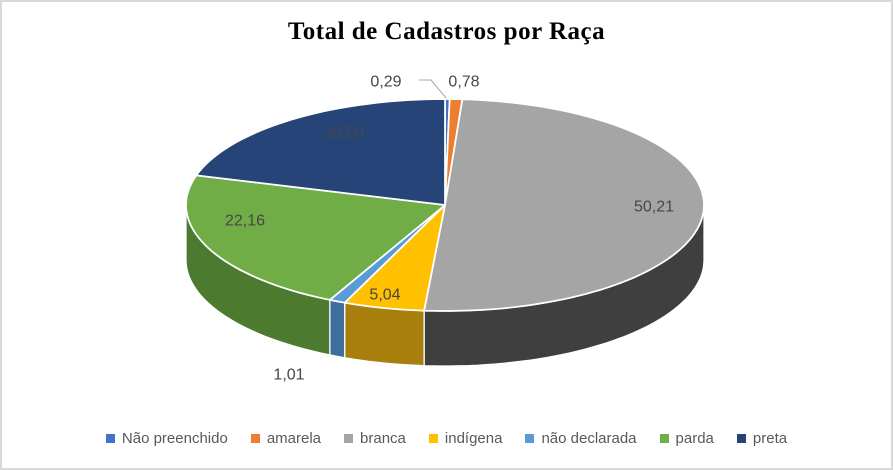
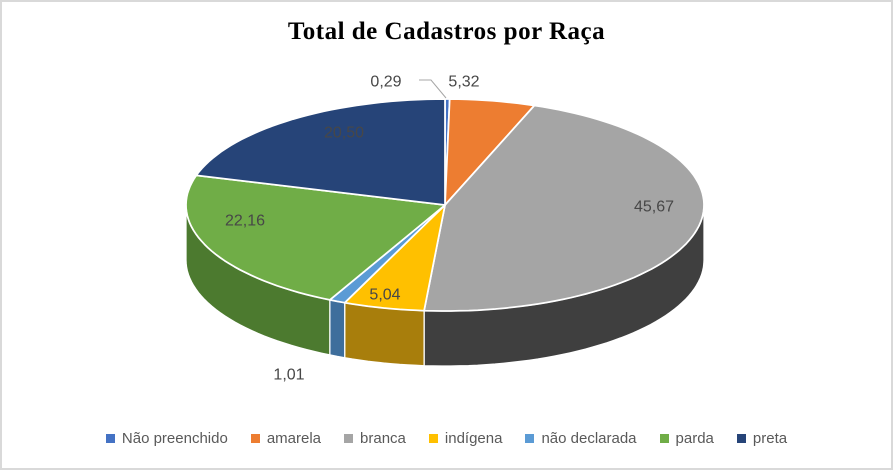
amarela: 0,78 -> 5,32
branca: 50,21 -> 45,67
